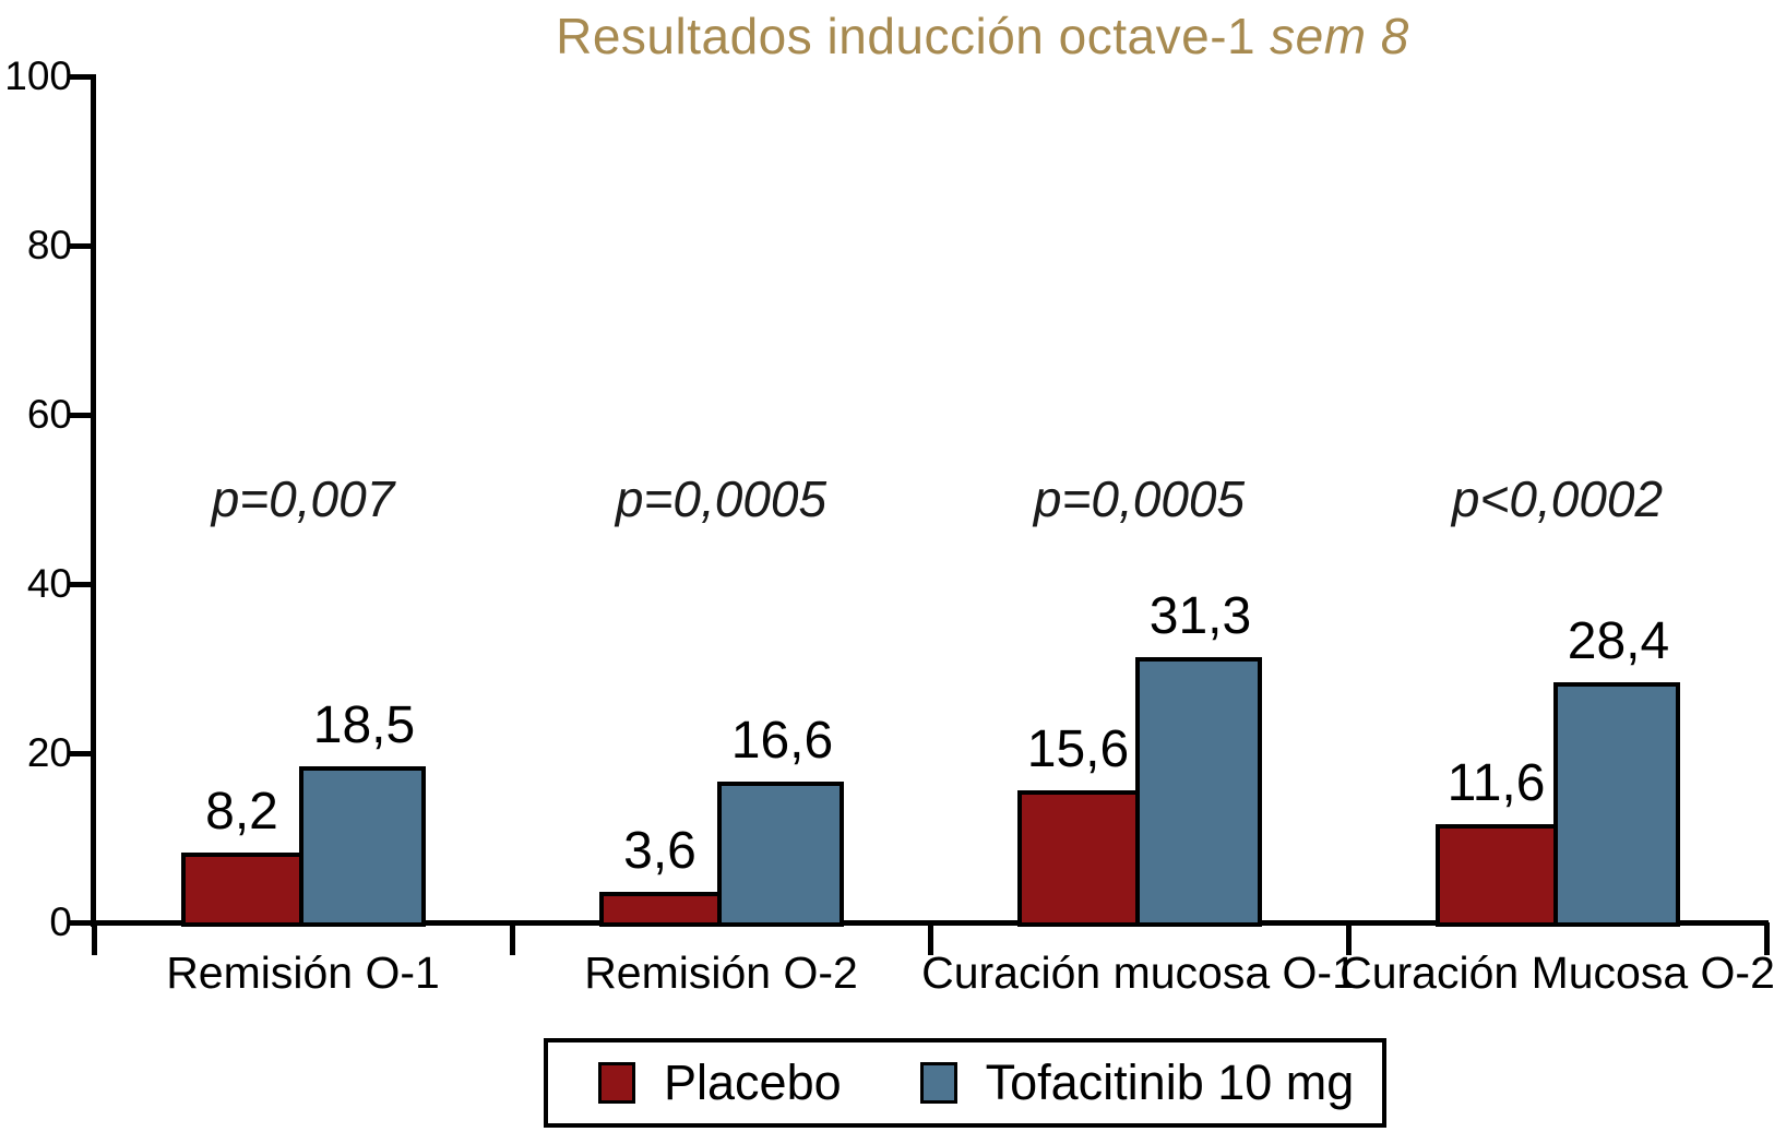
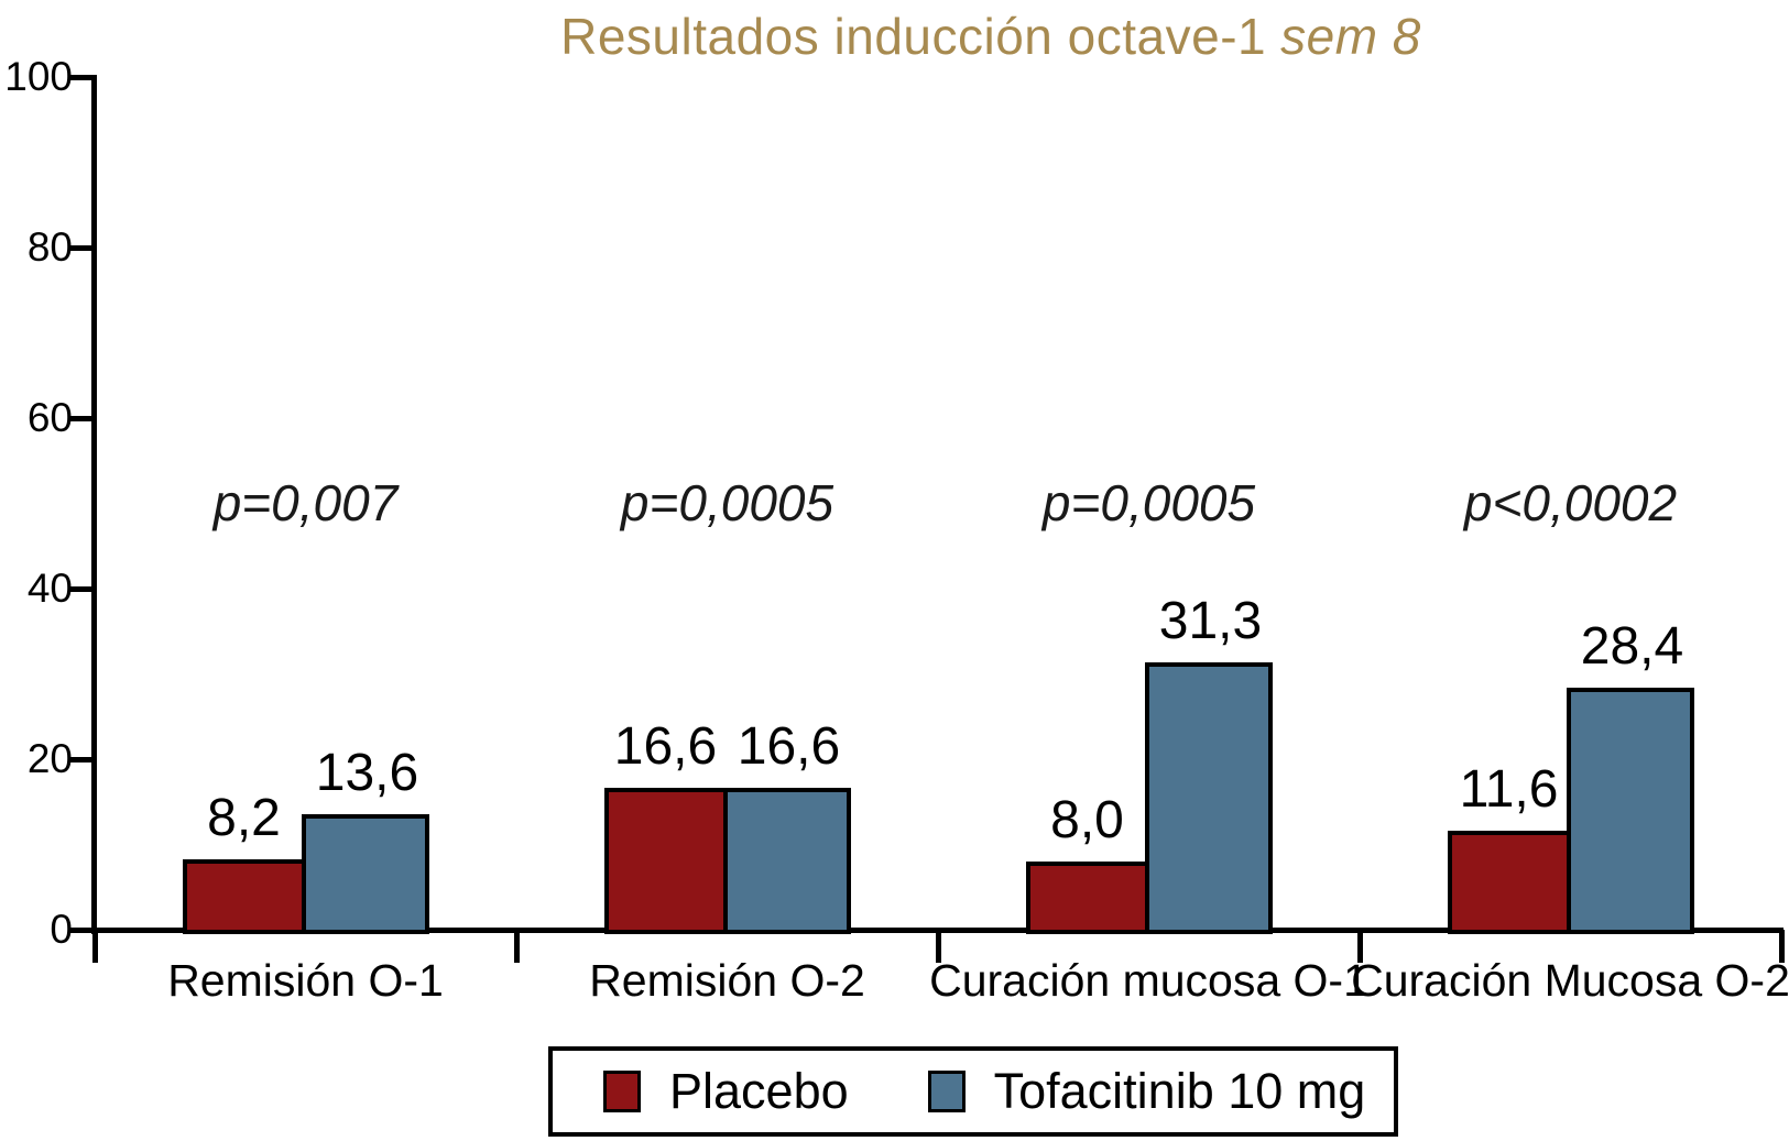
Tofacitinib 10 mg/Remisión O-1: 18,5 -> 13,6
Placebo/Remisión O-2: 3,6 -> 16,6
Placebo/Curación mucosa O-1: 15,6 -> 8,0
